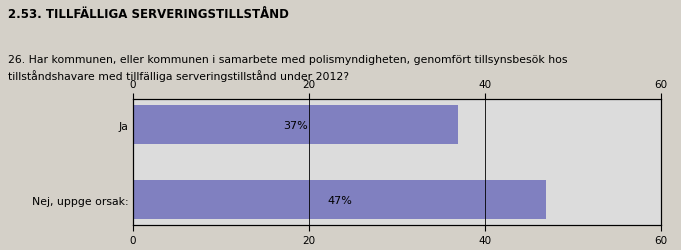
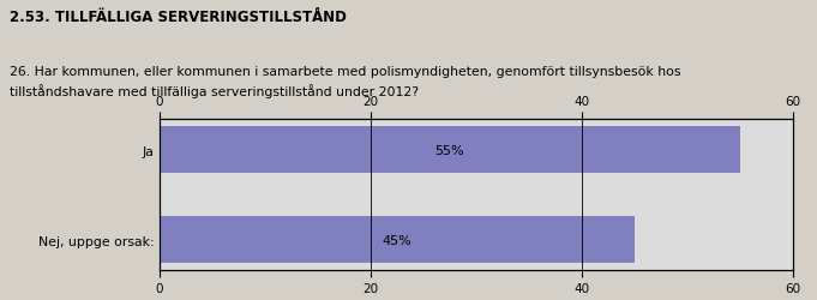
Ja: 37% -> 55%
Nej, uppge orsak:: 47% -> 45%
